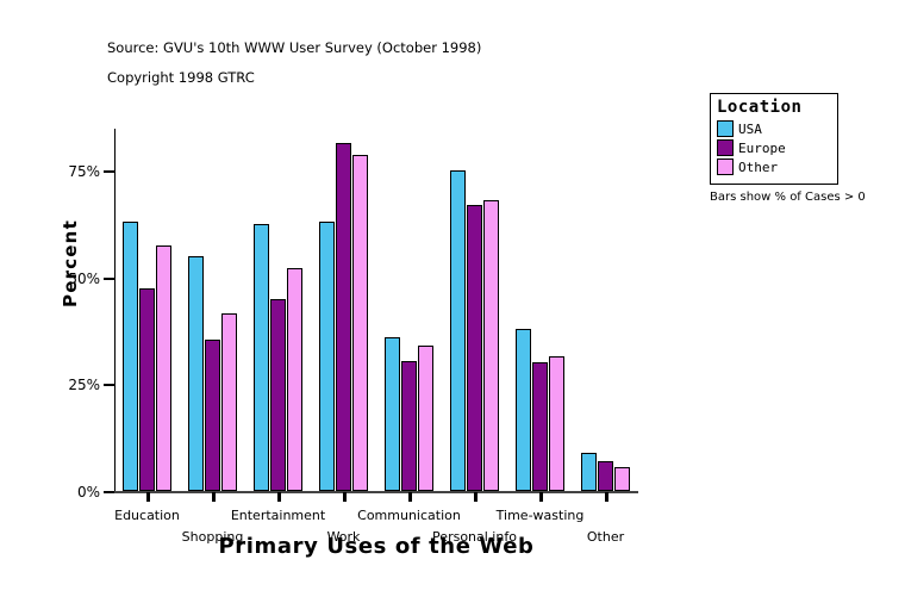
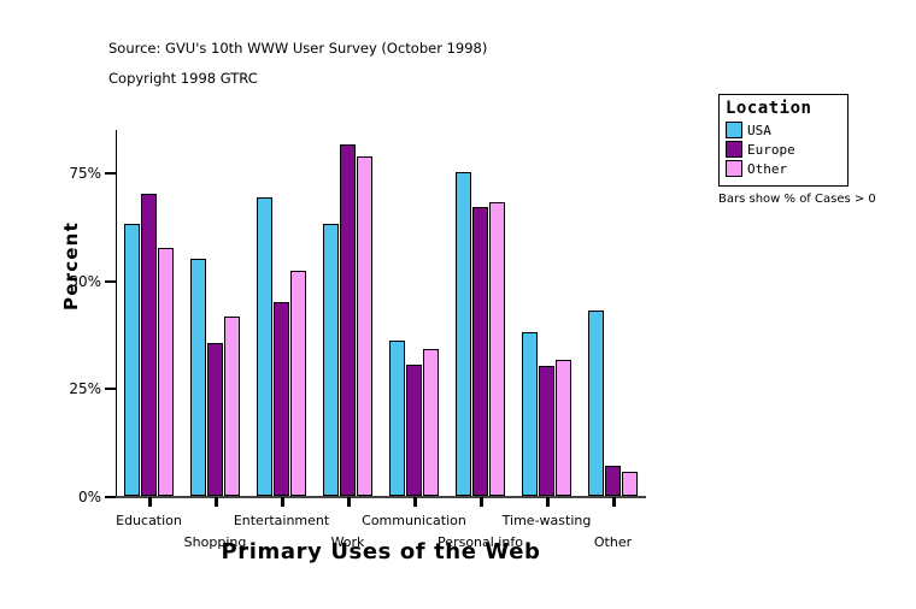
Europe/Education: 48% -> 70%
USA/Entertainment: 62% -> 69%
USA/Other: 9% -> 43%
